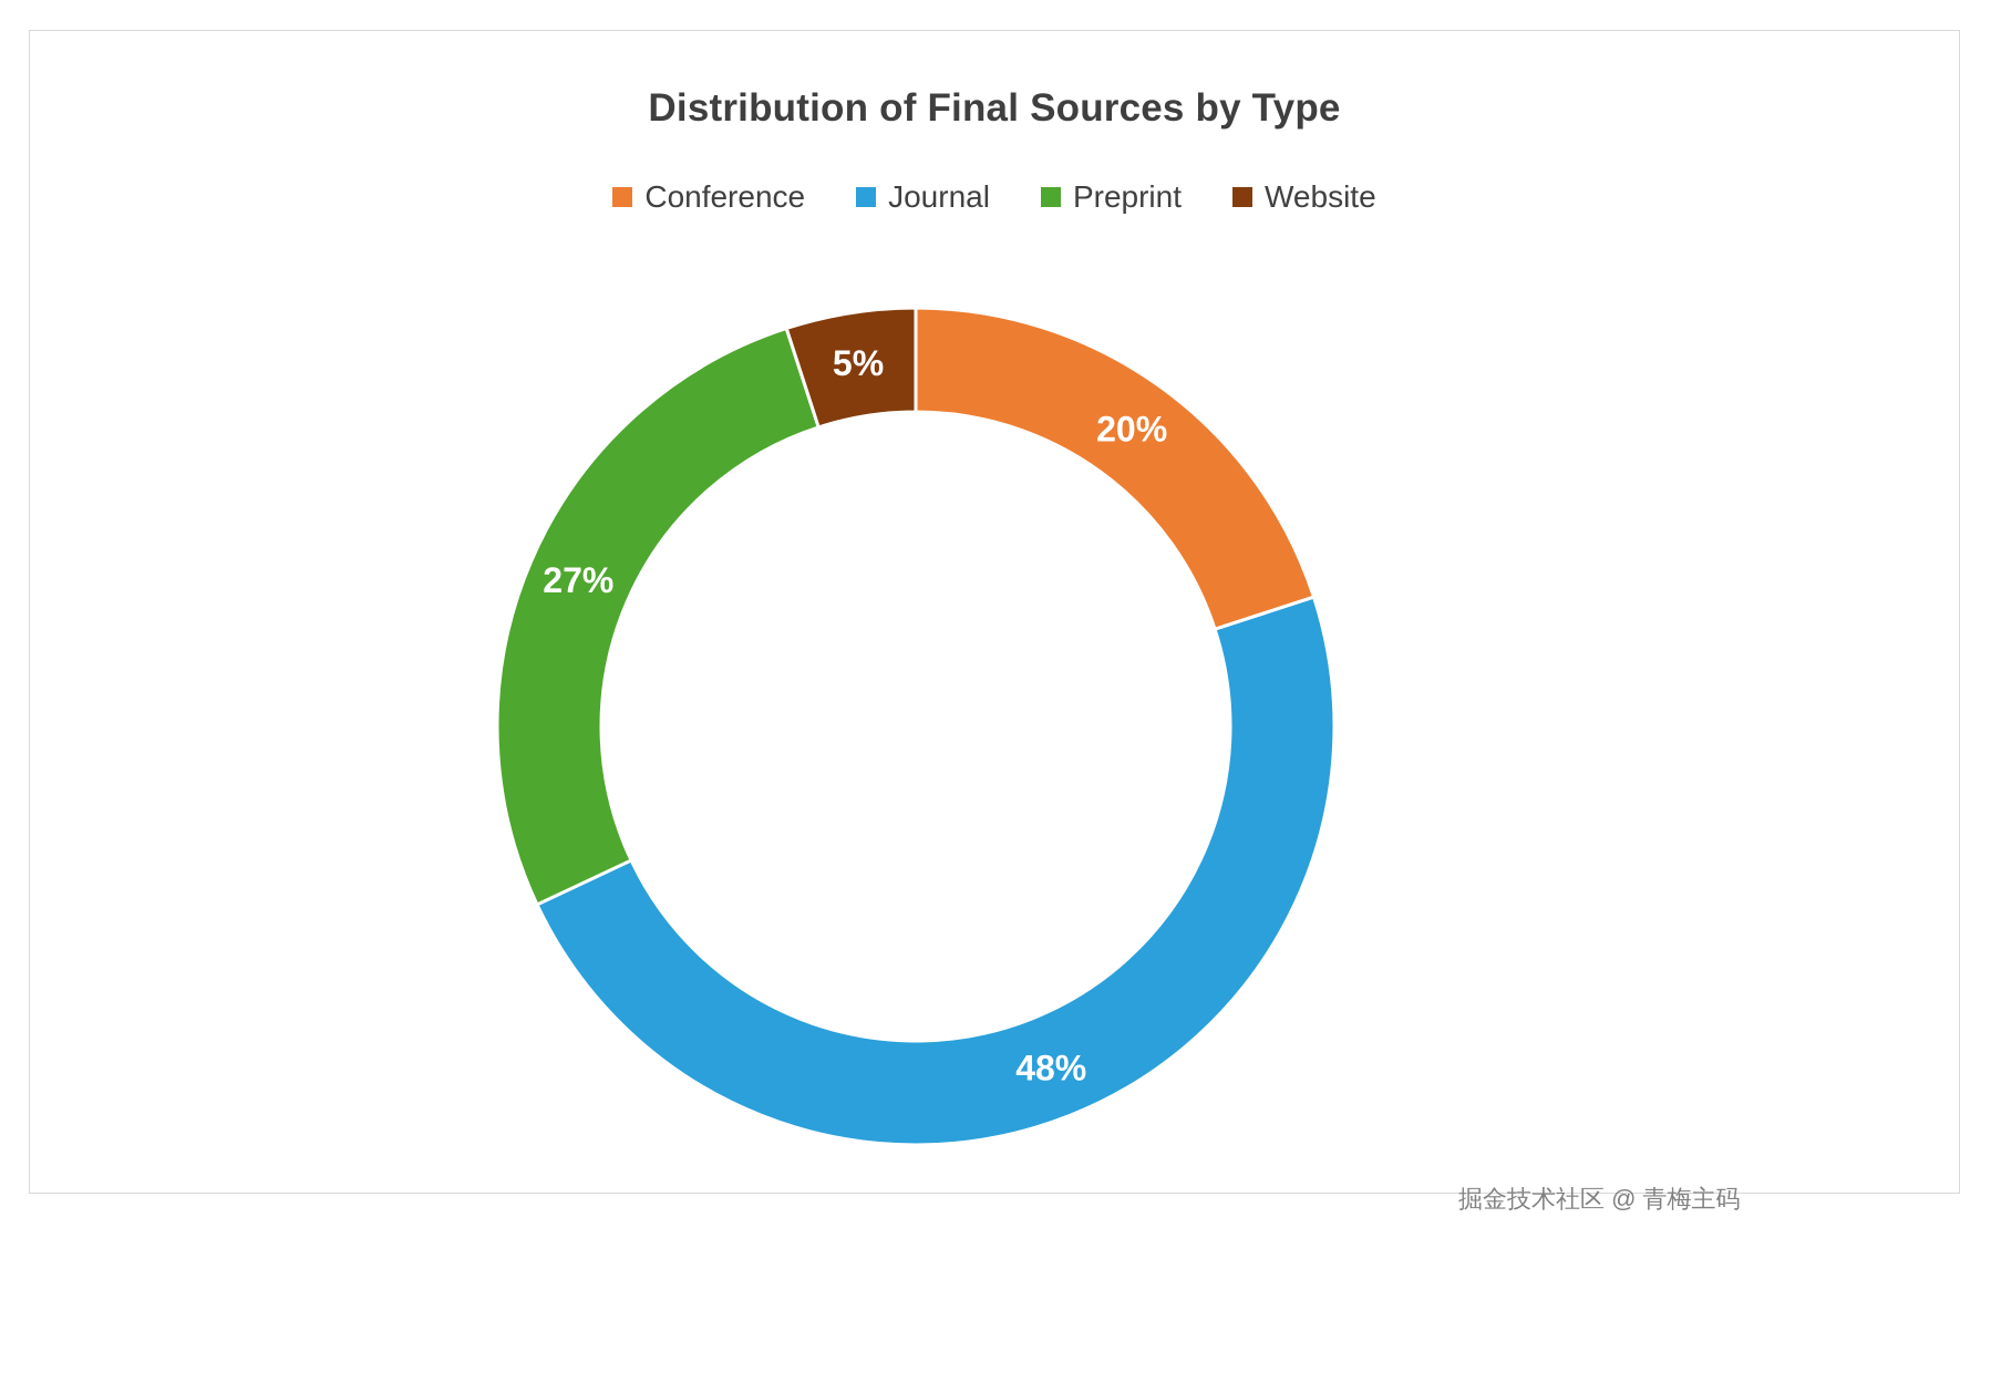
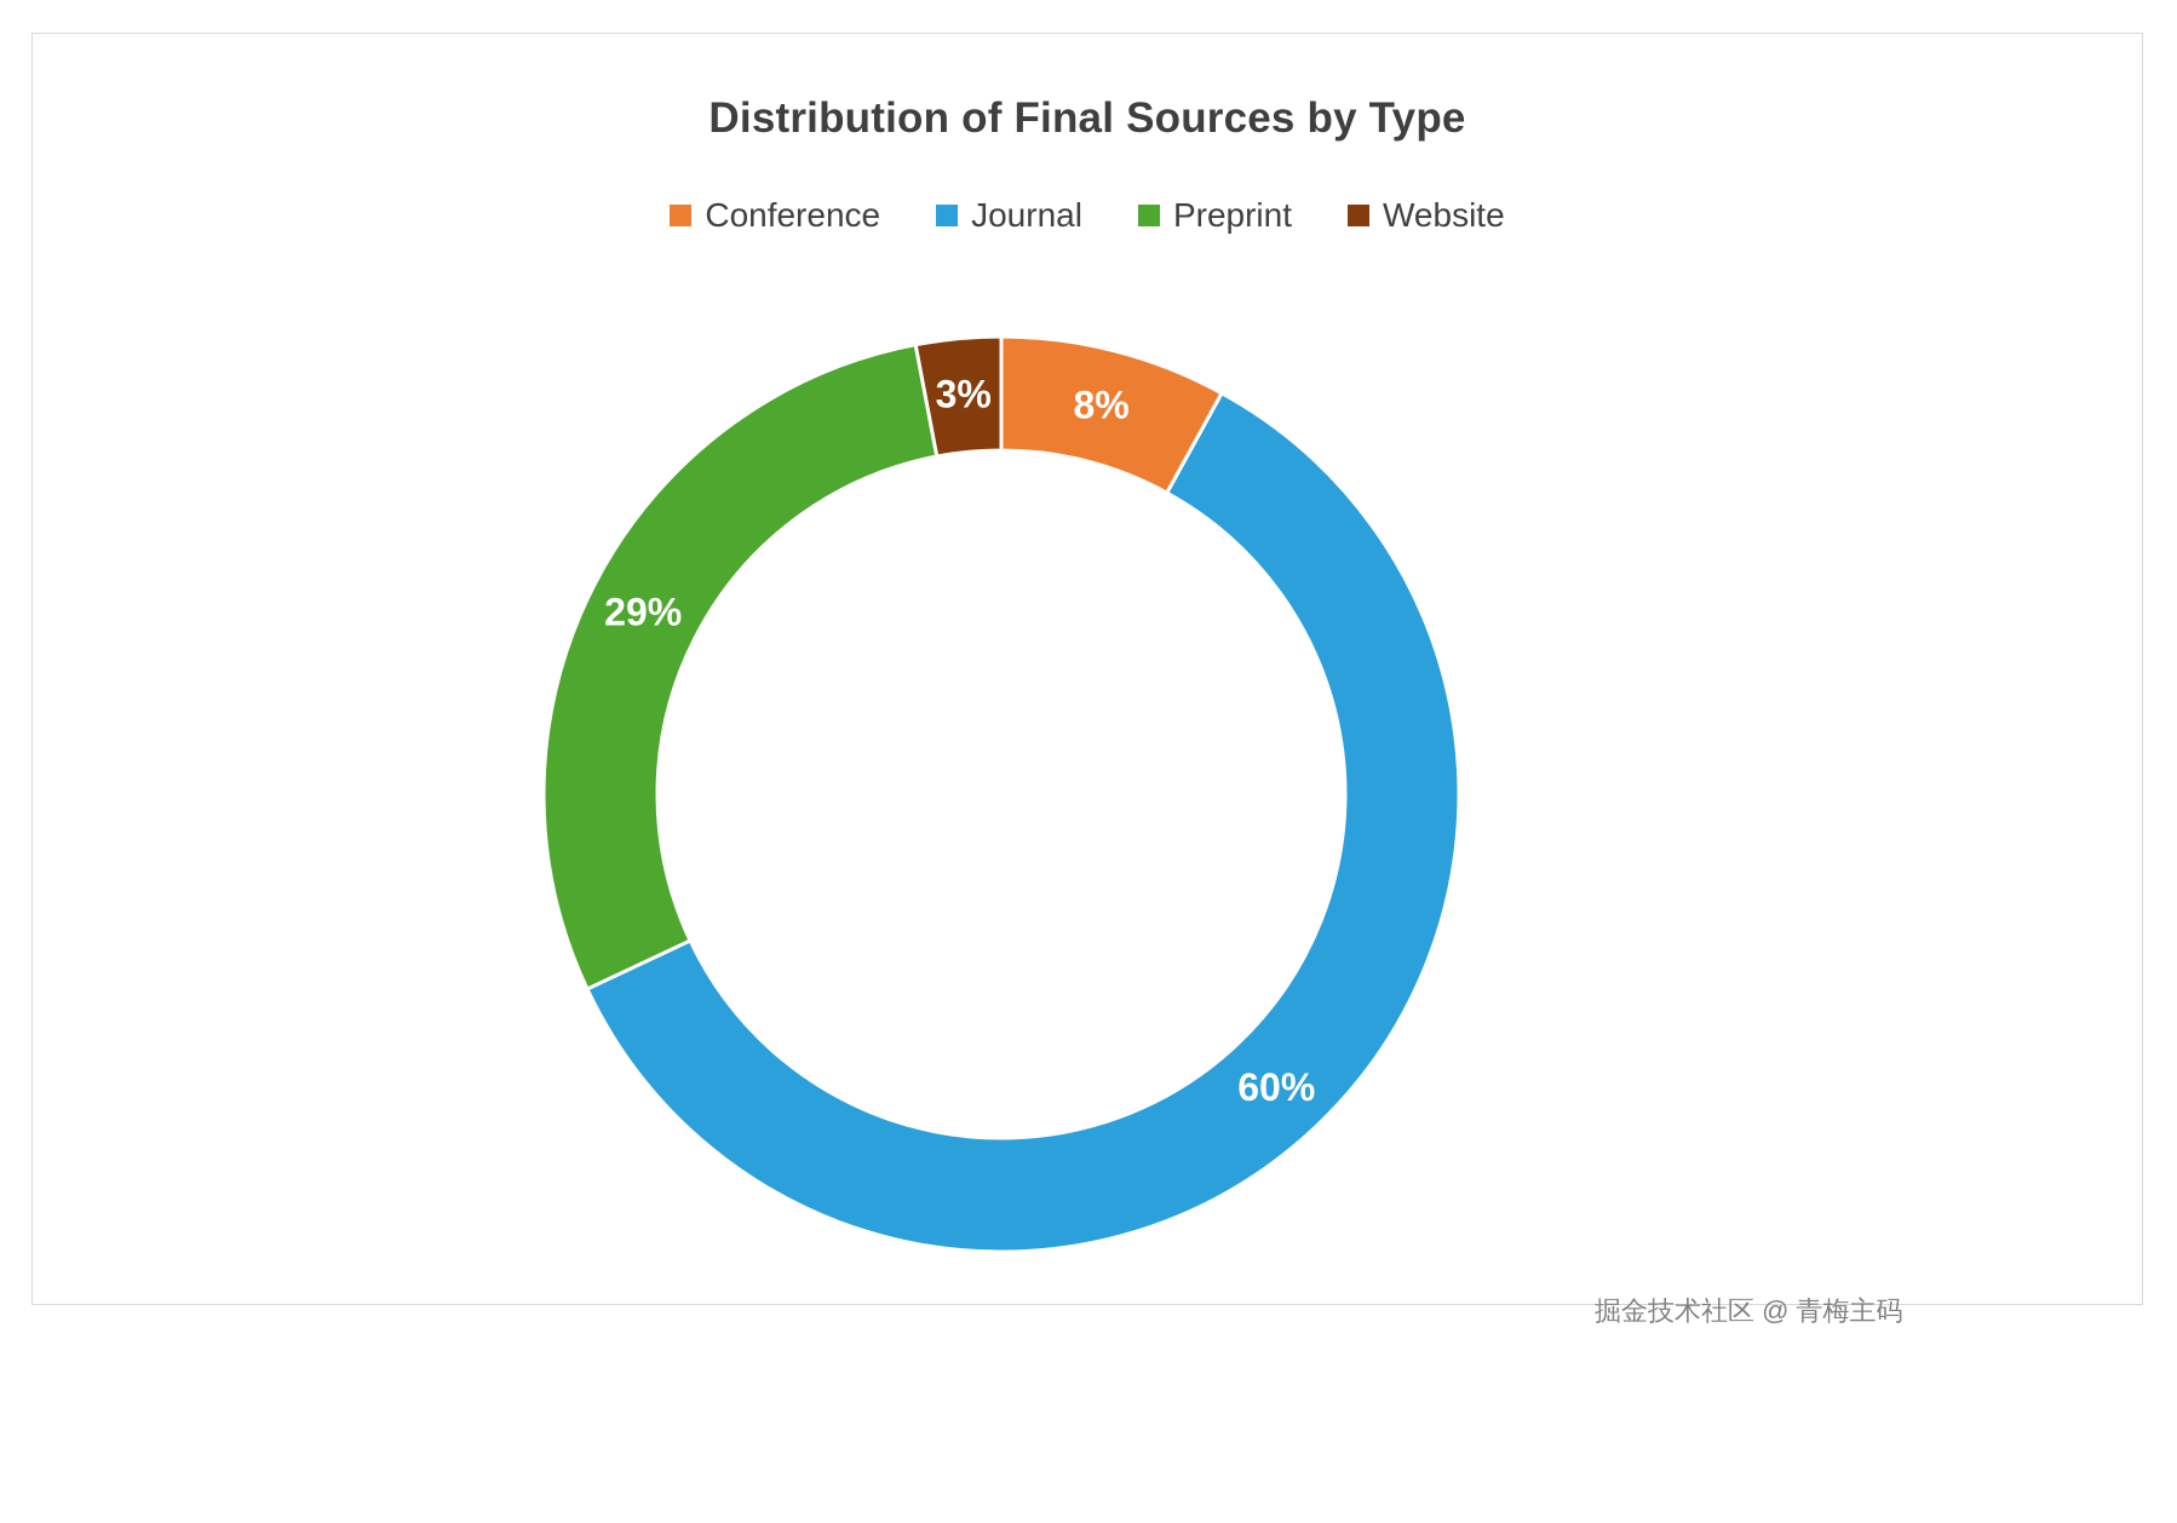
Conference: 20% -> 8%
Journal: 48% -> 60%
Preprint: 27% -> 29%
Website: 5% -> 3%
